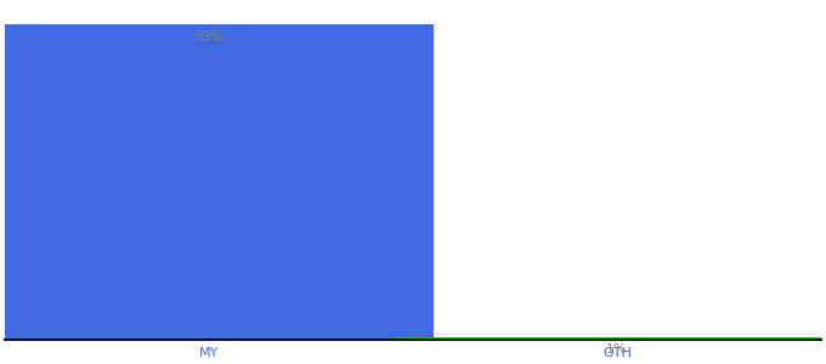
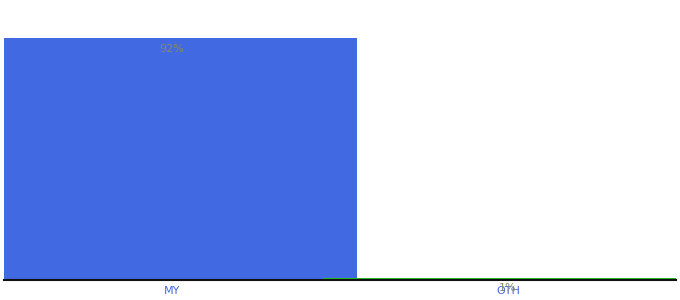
MY: 99% -> 92%
